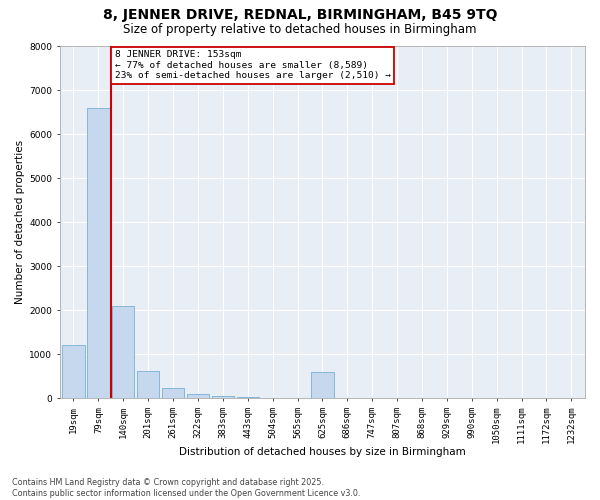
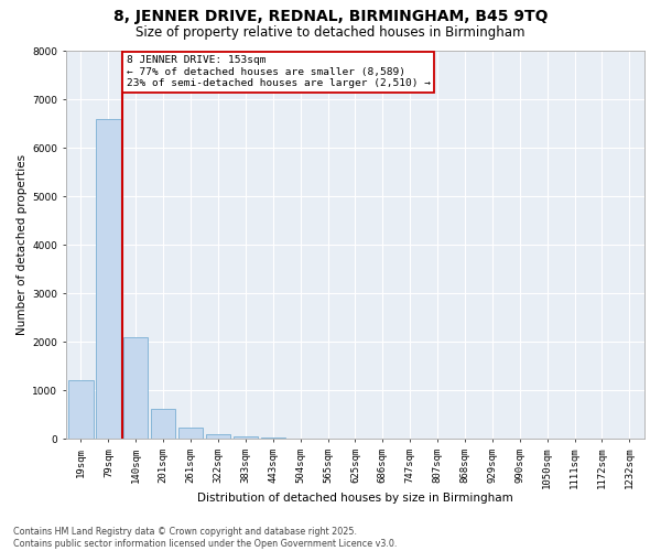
625sqm: 600 -> 0
